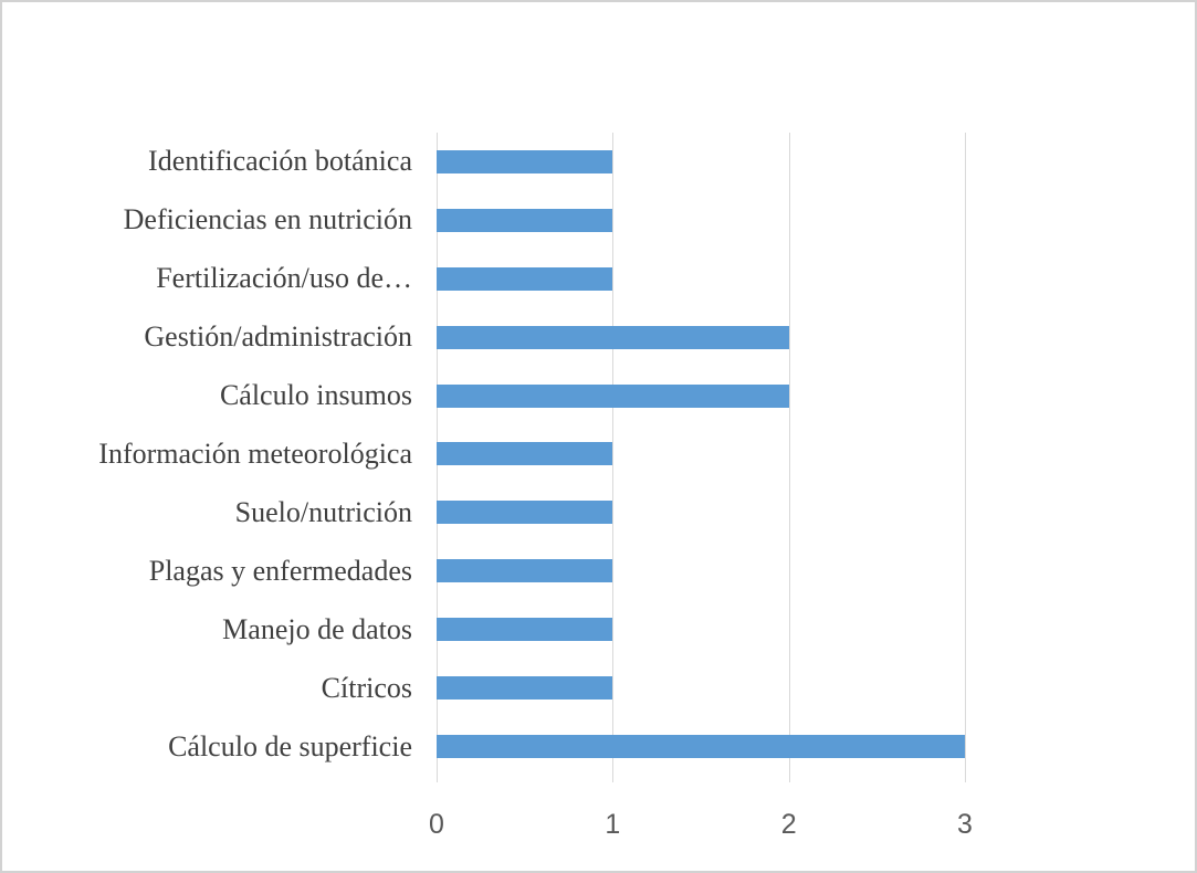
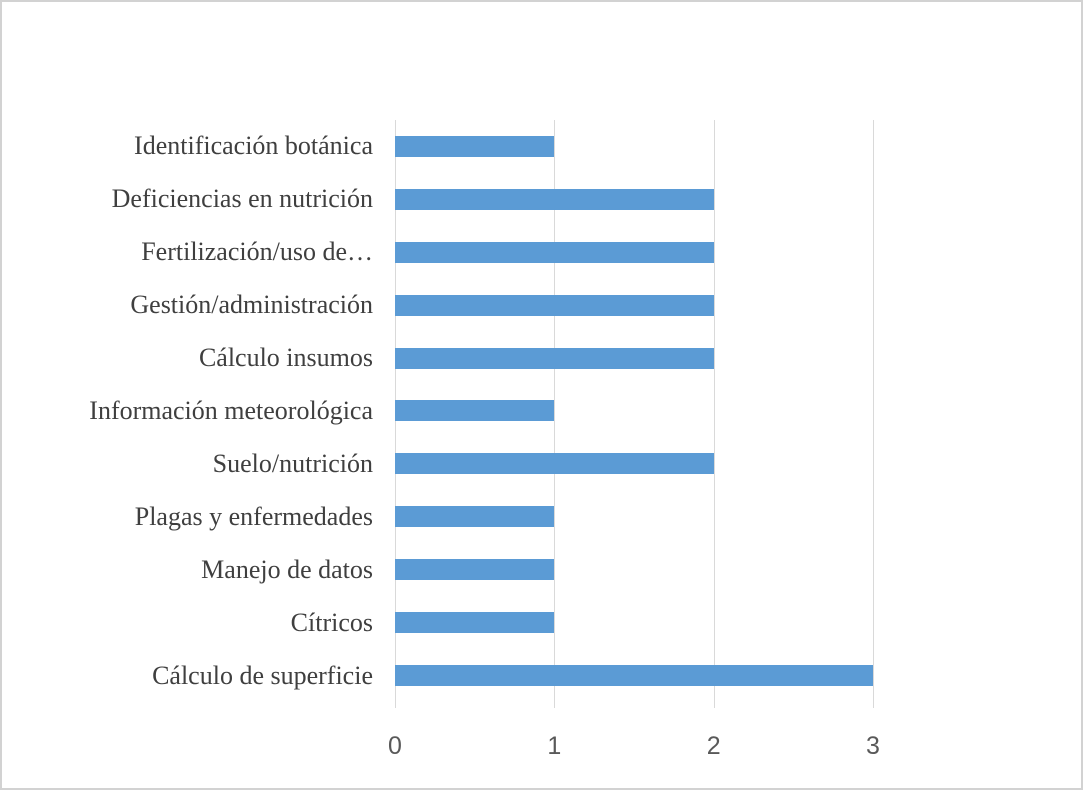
Deficiencias en nutrición: 1 -> 2
Fertilización/uso de…: 1 -> 2
Suelo/nutrición: 1 -> 2
